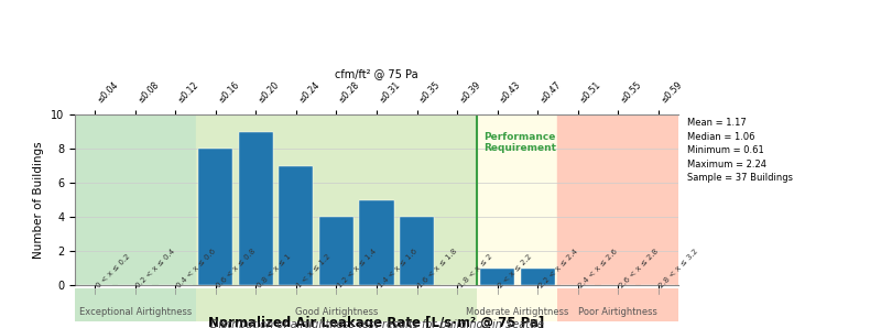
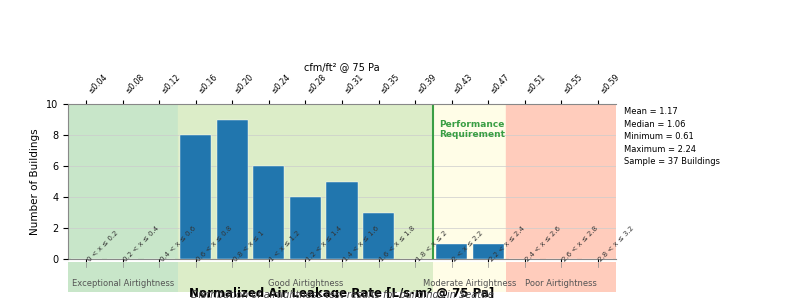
≤0.24: 7 -> 6
≤0.35: 4 -> 3
